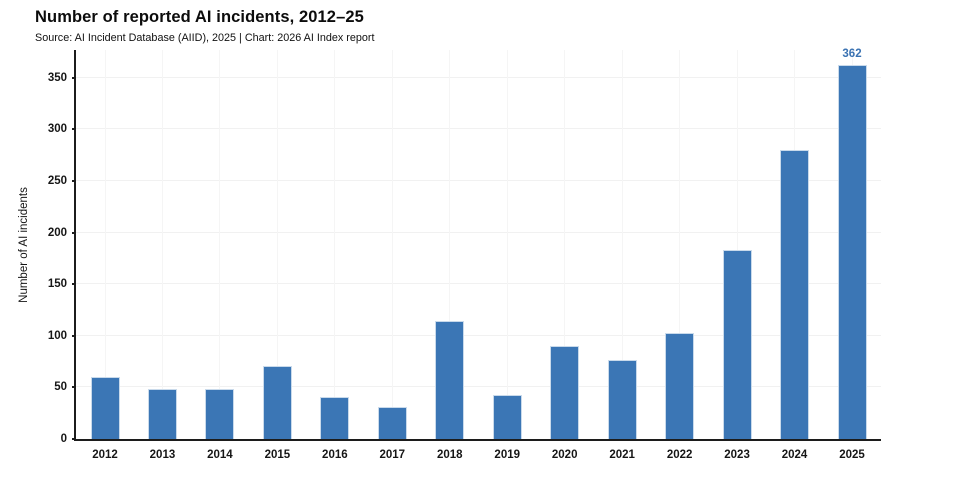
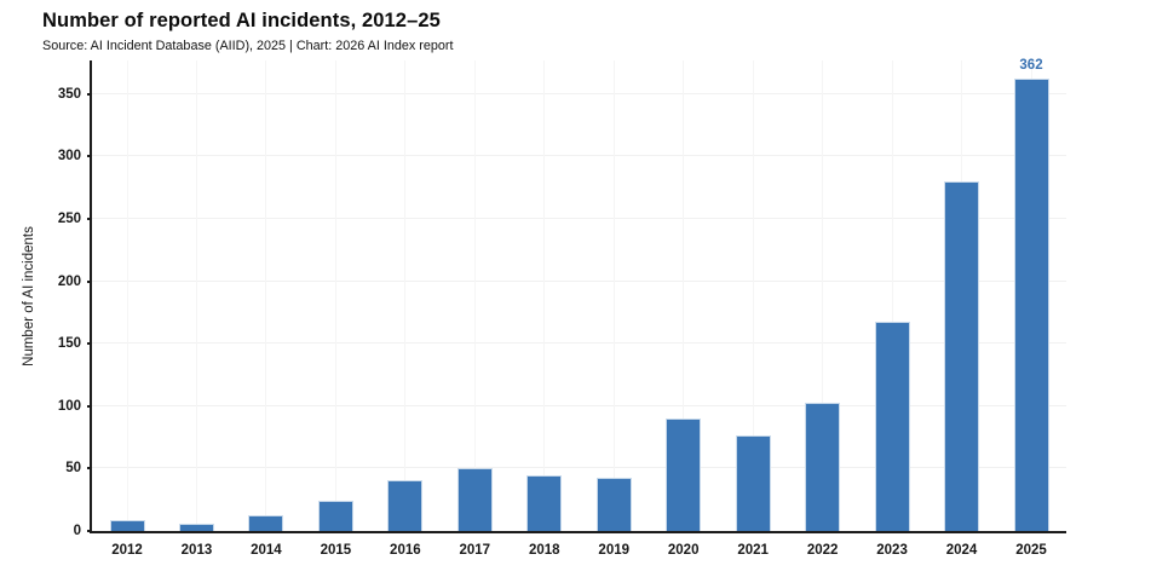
2012: 60 -> 9
2013: 48 -> 6
2014: 48 -> 13
2015: 71 -> 24
2017: 31 -> 50
2018: 114 -> 45
2023: 183 -> 168
